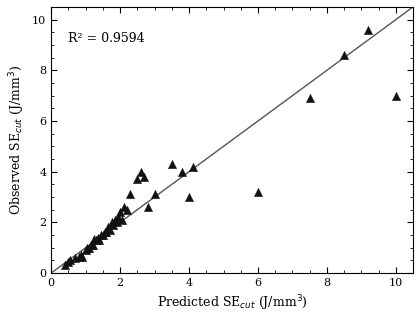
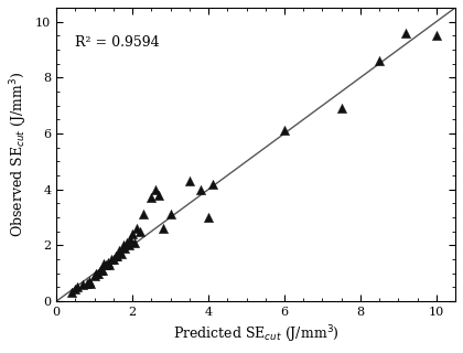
6: 3.20 -> 6.10
10: 7.00 -> 9.50
